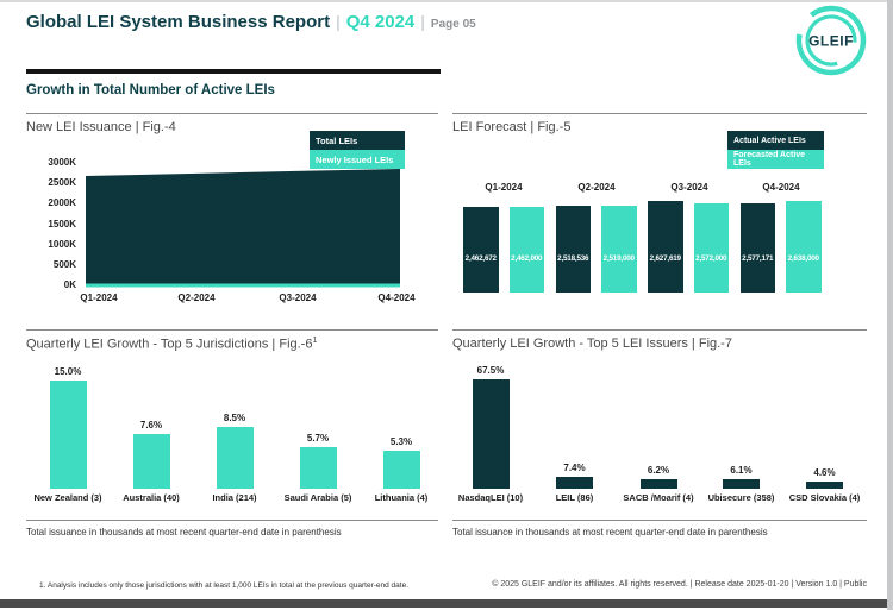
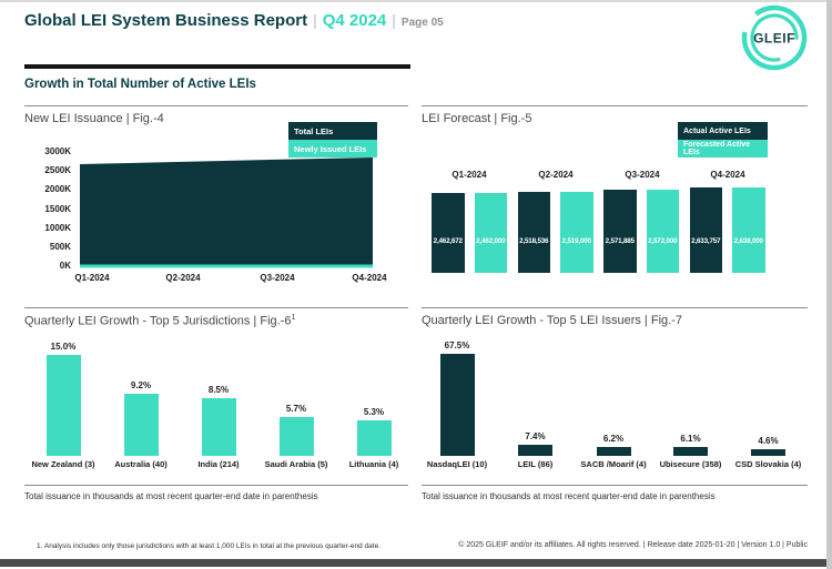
LEI Forecast | Fig.-5/Actual Active LEIs/Q3-2024: 2,627,619 -> 2,571,885
LEI Forecast | Fig.-5/Actual Active LEIs/Q4-2024: 2,577,171 -> 2,633,757
Quarterly LEI Growth - Top 5 Jurisdictions | Fig.-6/Australia (40): 7.6% -> 9.2%
